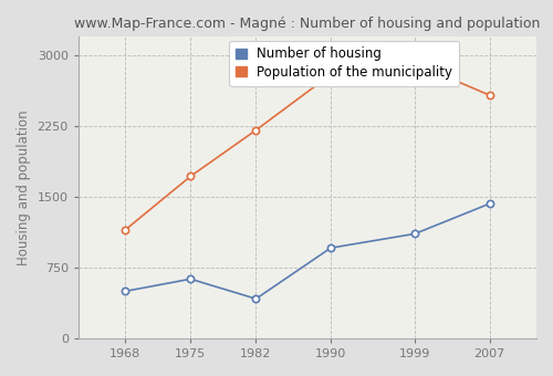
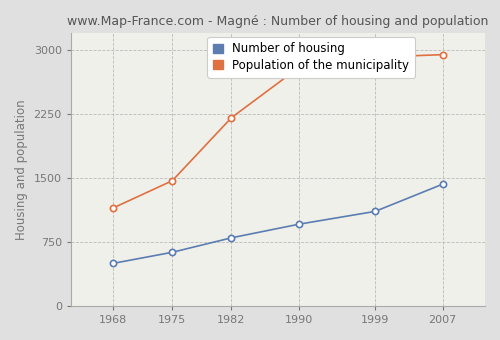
Population of the municipality/1975: 1720 -> 1470
Number of housing/1982: 420 -> 800
Population of the municipality/2007: 2580 -> 2950
